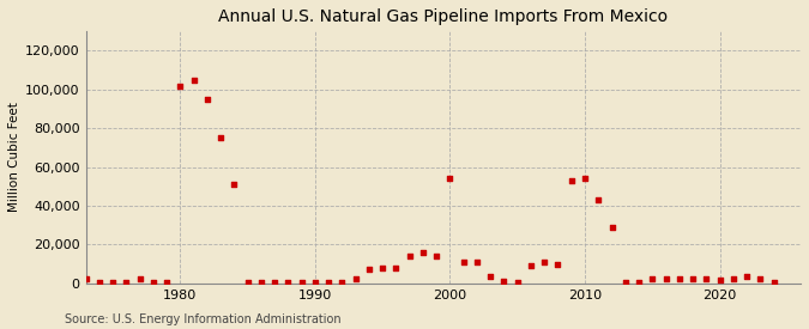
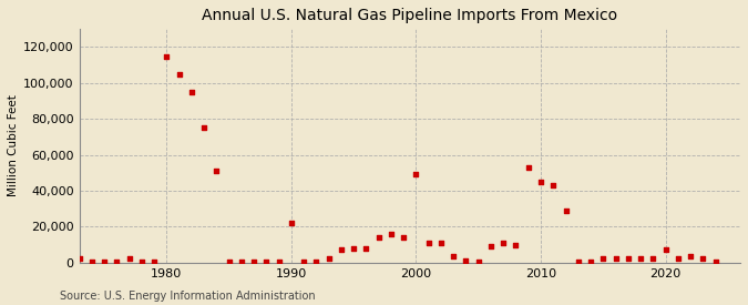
1980: 102,000 -> 115,000
1990: 0 -> 22,000
2000: 54,000 -> 49,000
2010: 54,000 -> 45,000
2020: 2,000 -> 7,000
